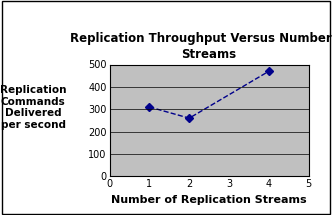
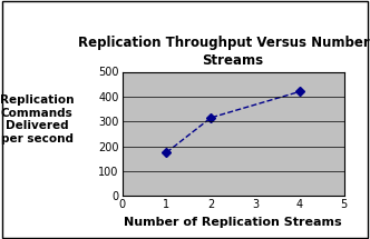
1: 310 -> 175
2: 260 -> 315
4: 470 -> 420
